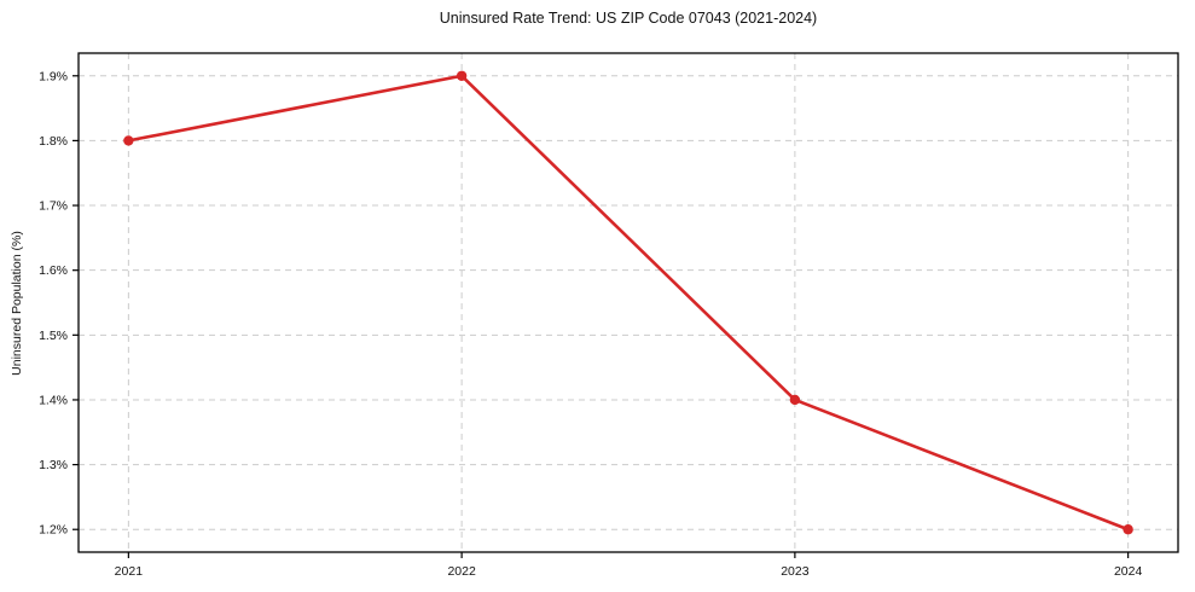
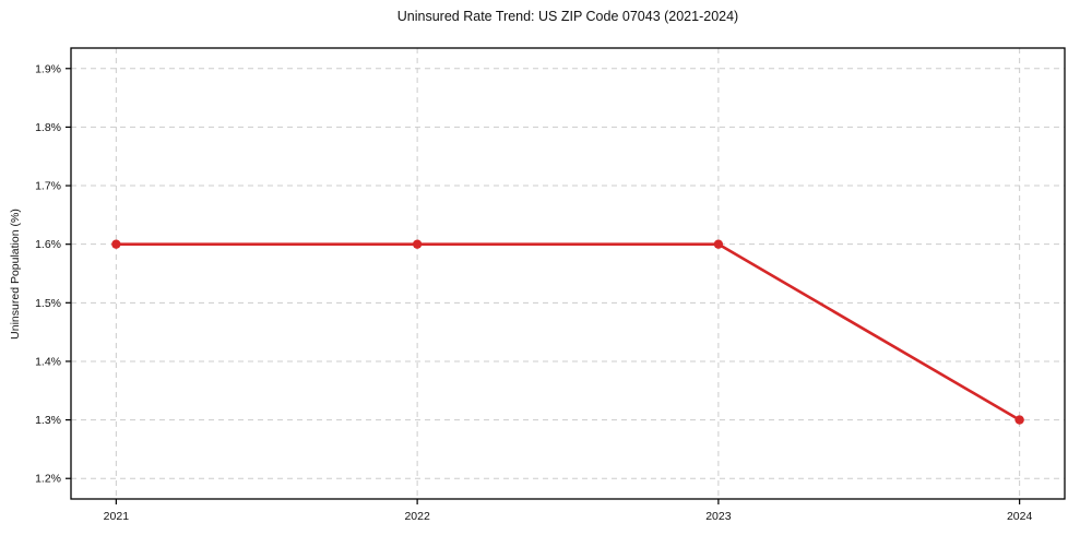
2021: 1.8% -> 1.6%
2022: 1.9% -> 1.6%
2023: 1.4% -> 1.6%
2024: 1.2% -> 1.3%
